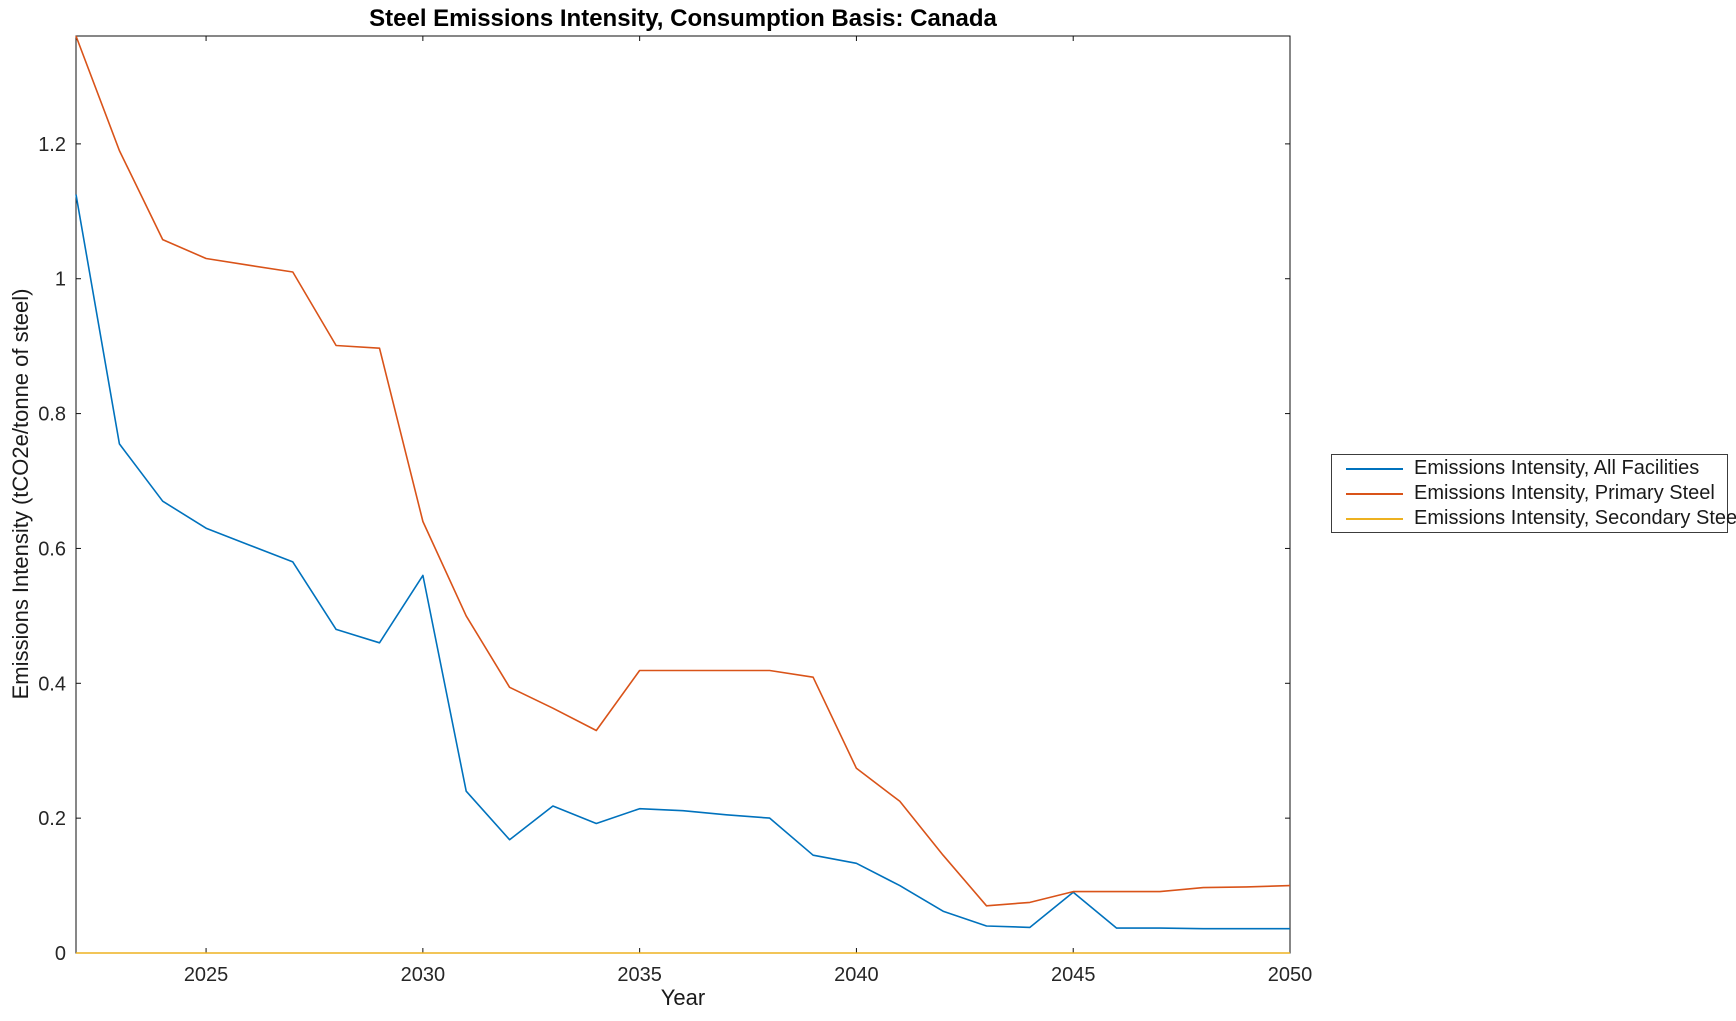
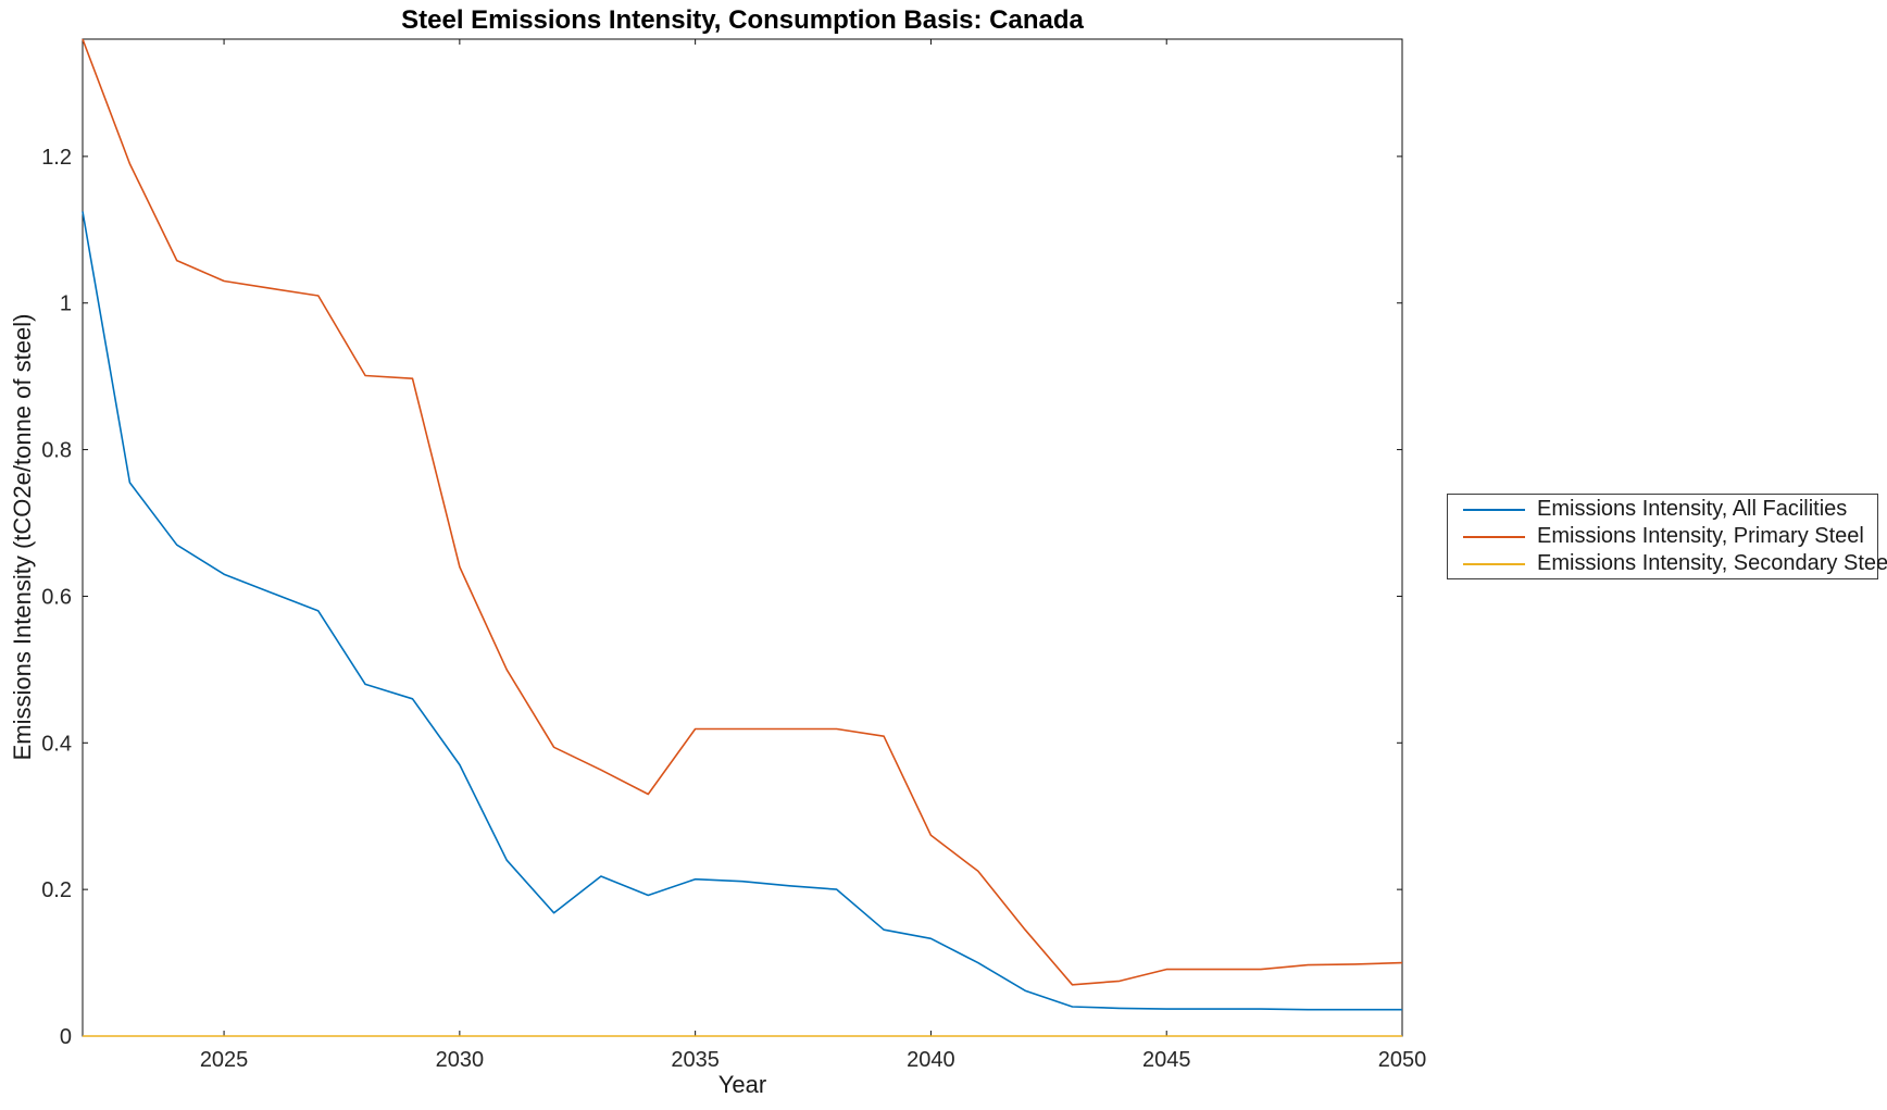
Emissions Intensity, All Facilities/2030: 0.56 -> 0.37
Emissions Intensity, All Facilities/2045: 0.09 -> 0.04
